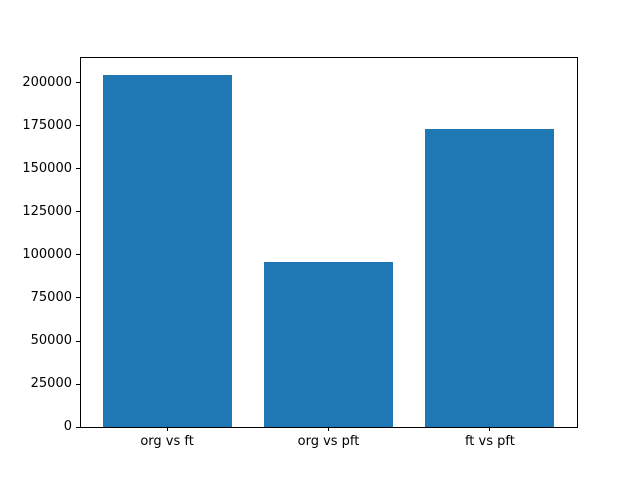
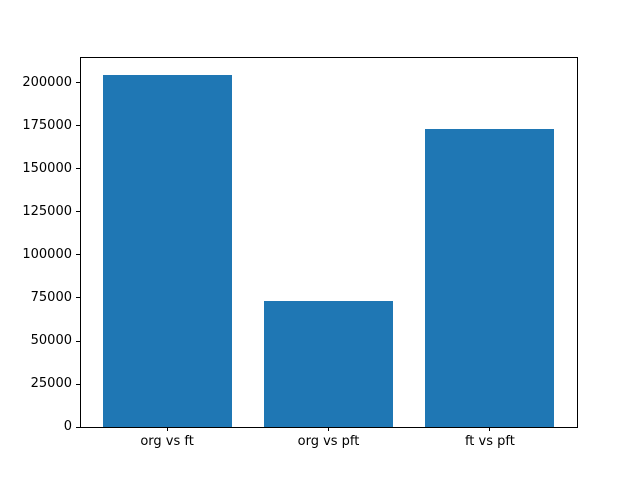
org vs pft: 96000 -> 73000
